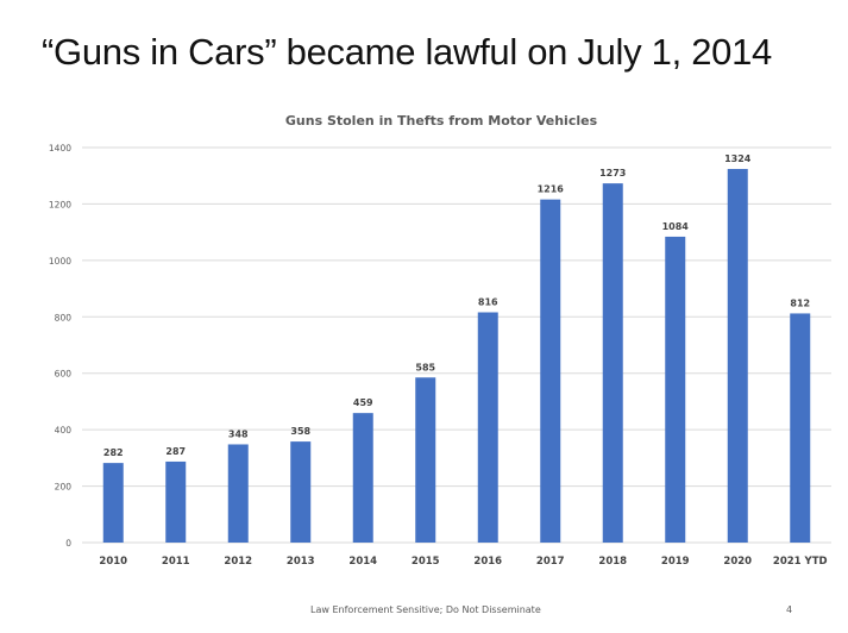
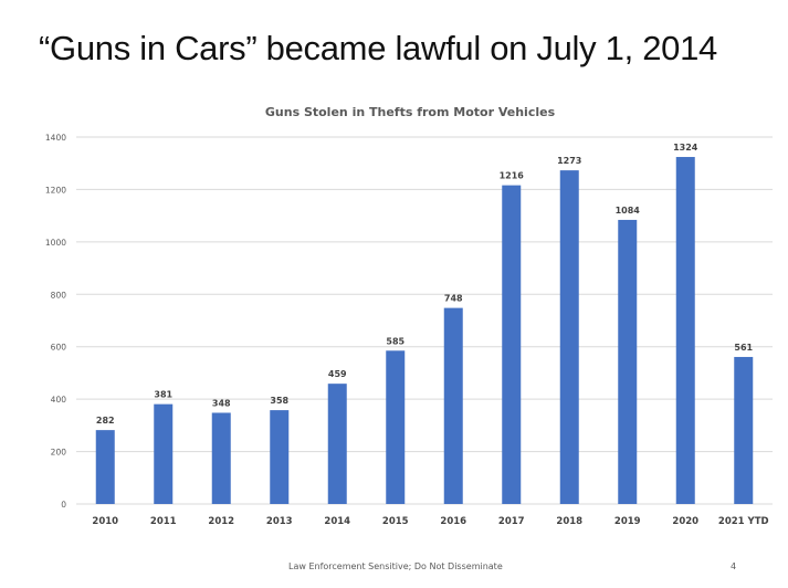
2011: 287 -> 381
2016: 816 -> 748
2021 YTD: 812 -> 561
